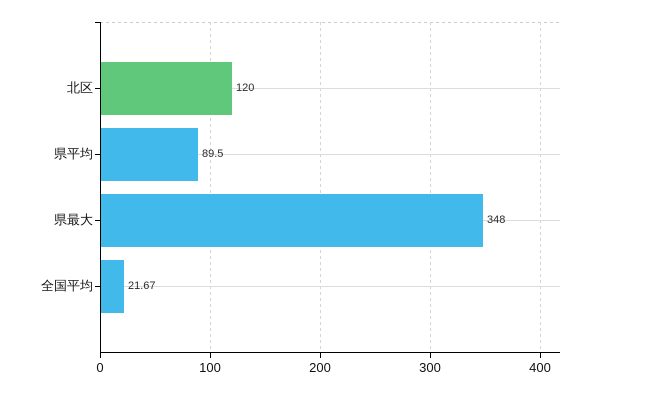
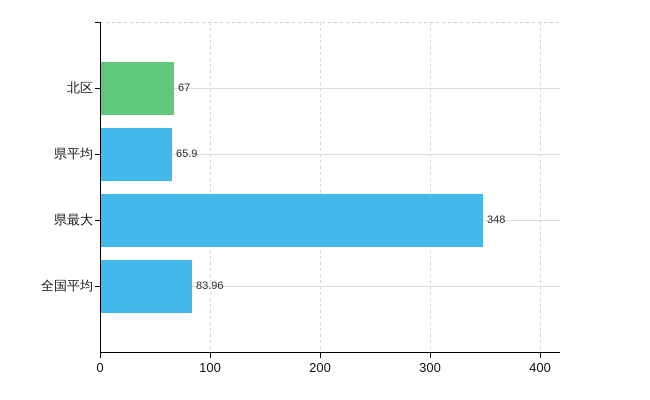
北区: 120 -> 67
県平均: 89.5 -> 65.9
全国平均: 21.67 -> 83.96
